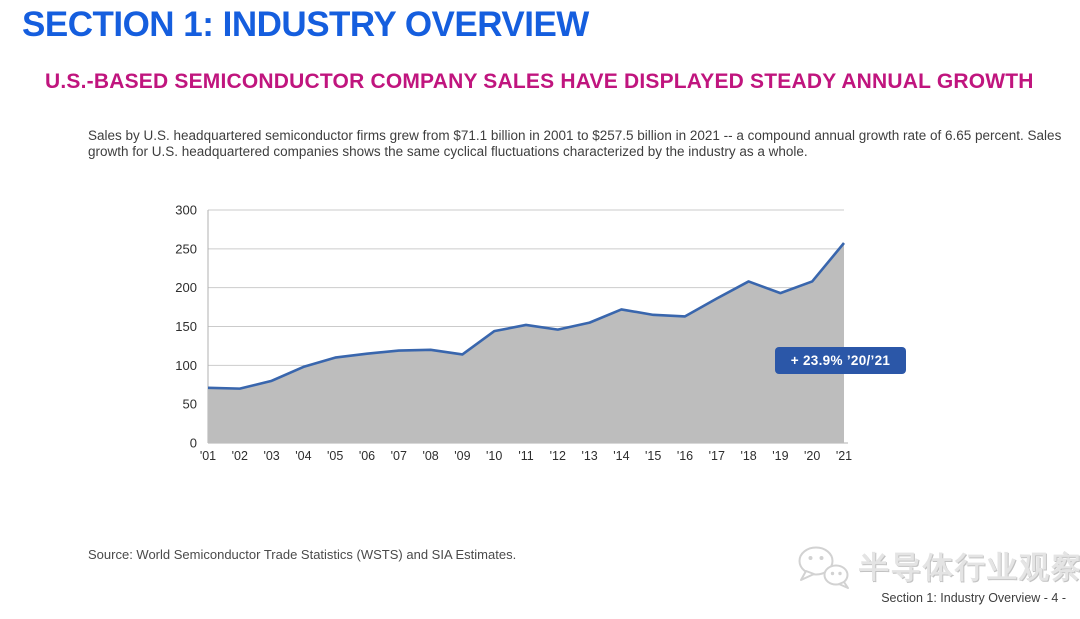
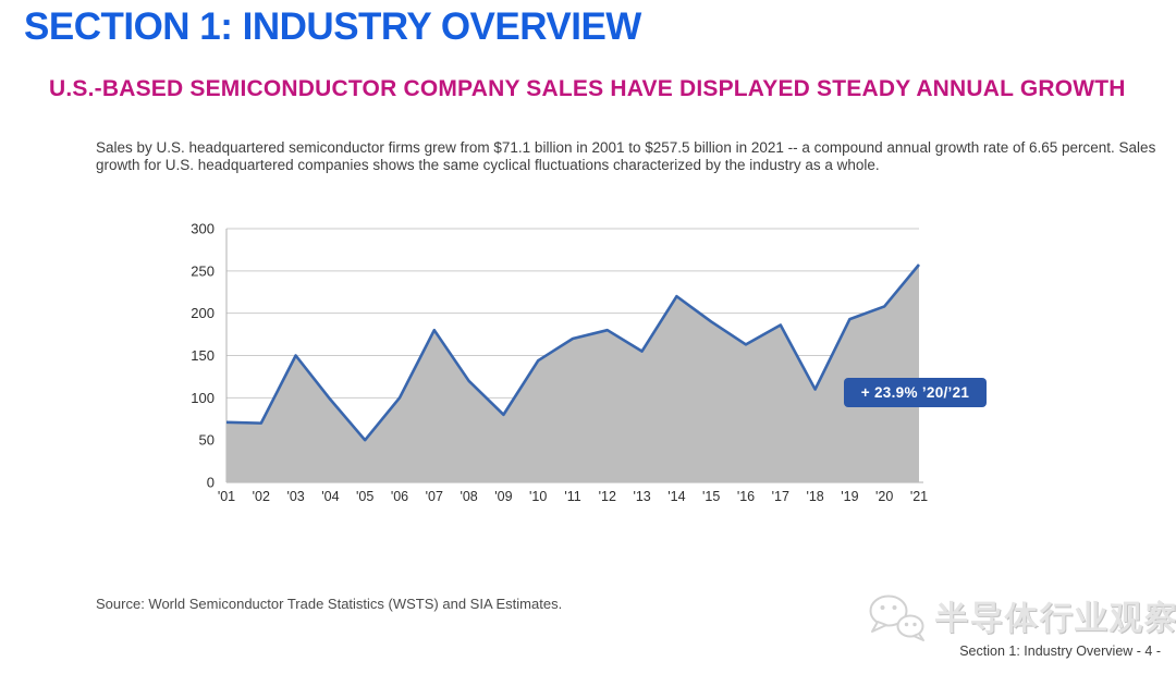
'03: 80 -> 150
'05: 110 -> 50
'06: 120 -> 100
'07: 120 -> 180
'09: 110 -> 80
'11: 150 -> 170
'12: 150 -> 180
'14: 170 -> 220
'15: 160 -> 190
'18: 210 -> 110
